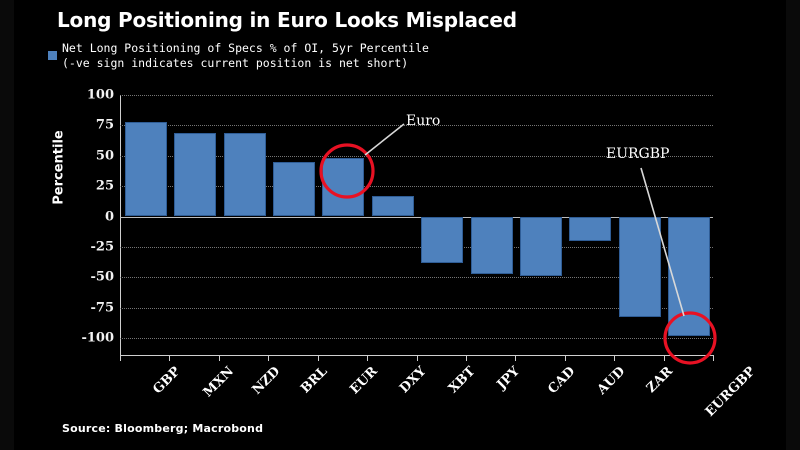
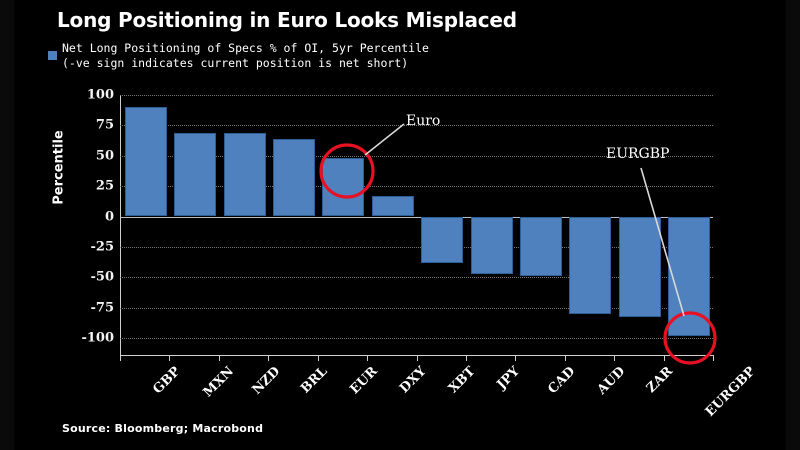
GBP: 78 -> 90
BRL: 45 -> 64
AUD: -20 -> -80
